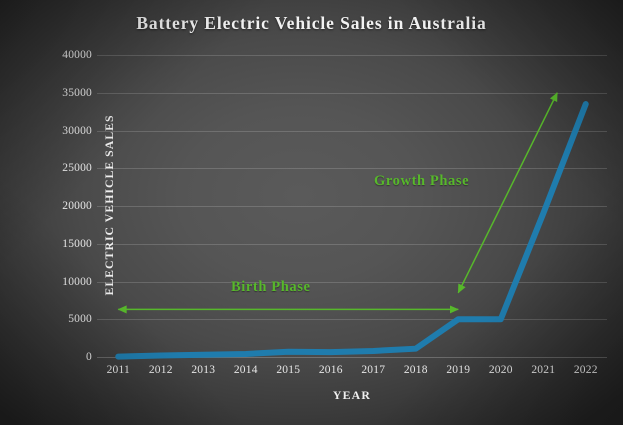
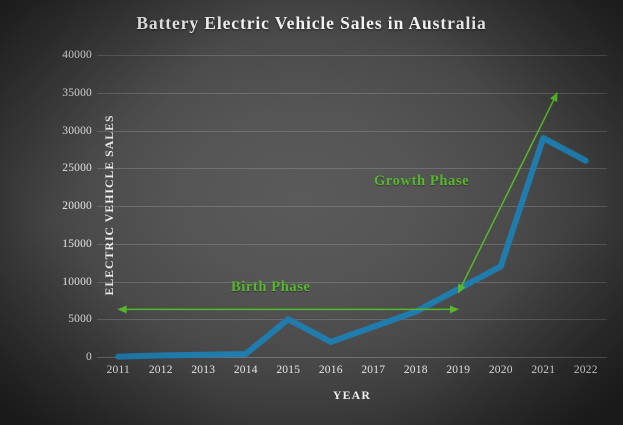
2015: 1000 -> 5000
2016: 1000 -> 2000
2017: 1000 -> 4000
2018: 1000 -> 6000
2019: 5000 -> 9000
2020: 5000 -> 12000
2021: 19000 -> 29000
2022: 34000 -> 26000
